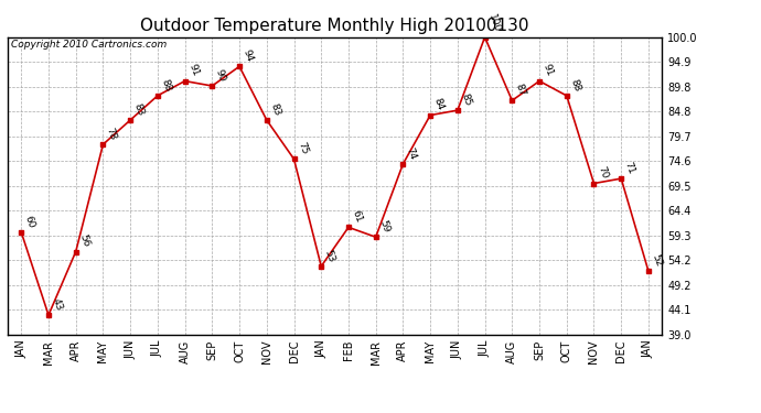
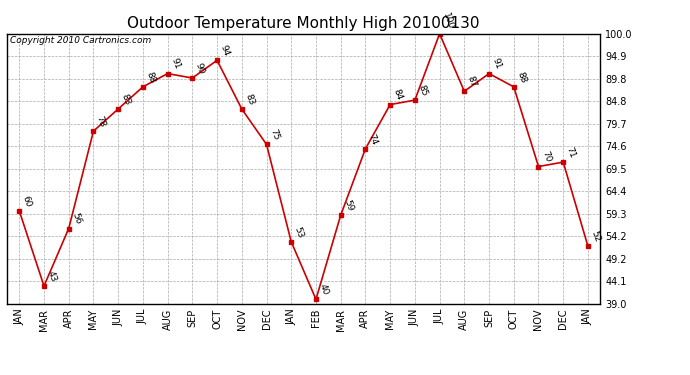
FEB: 61 -> 40
